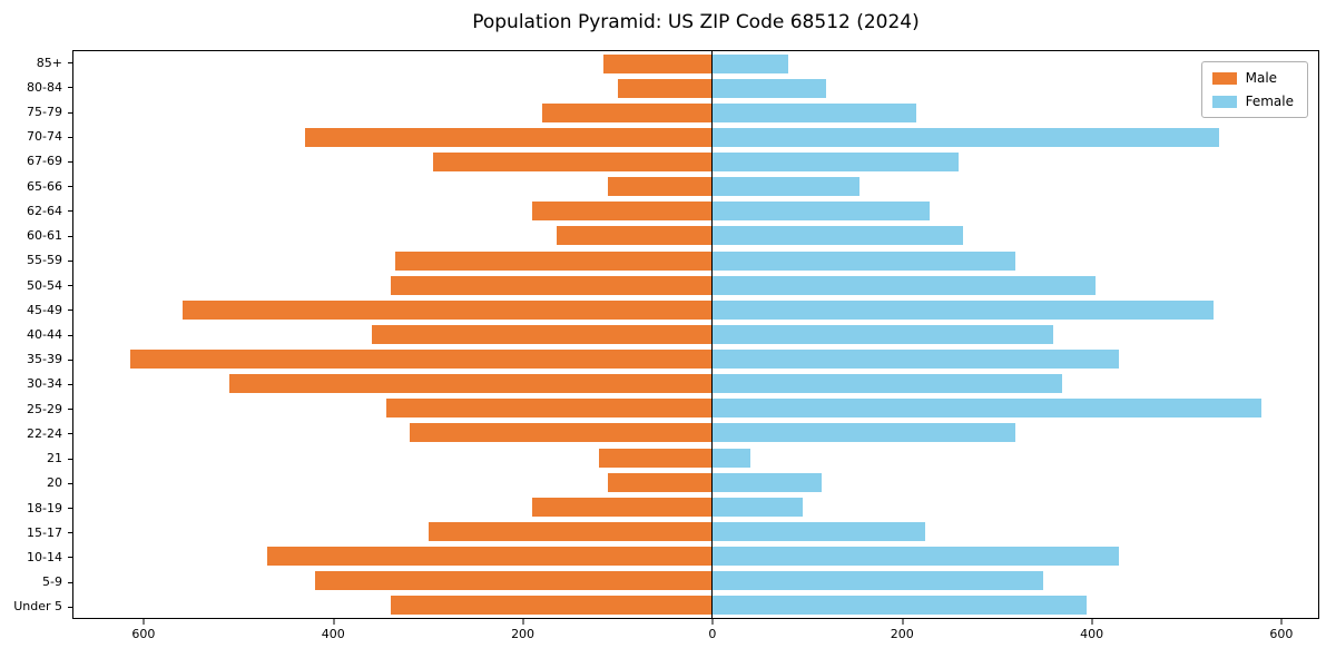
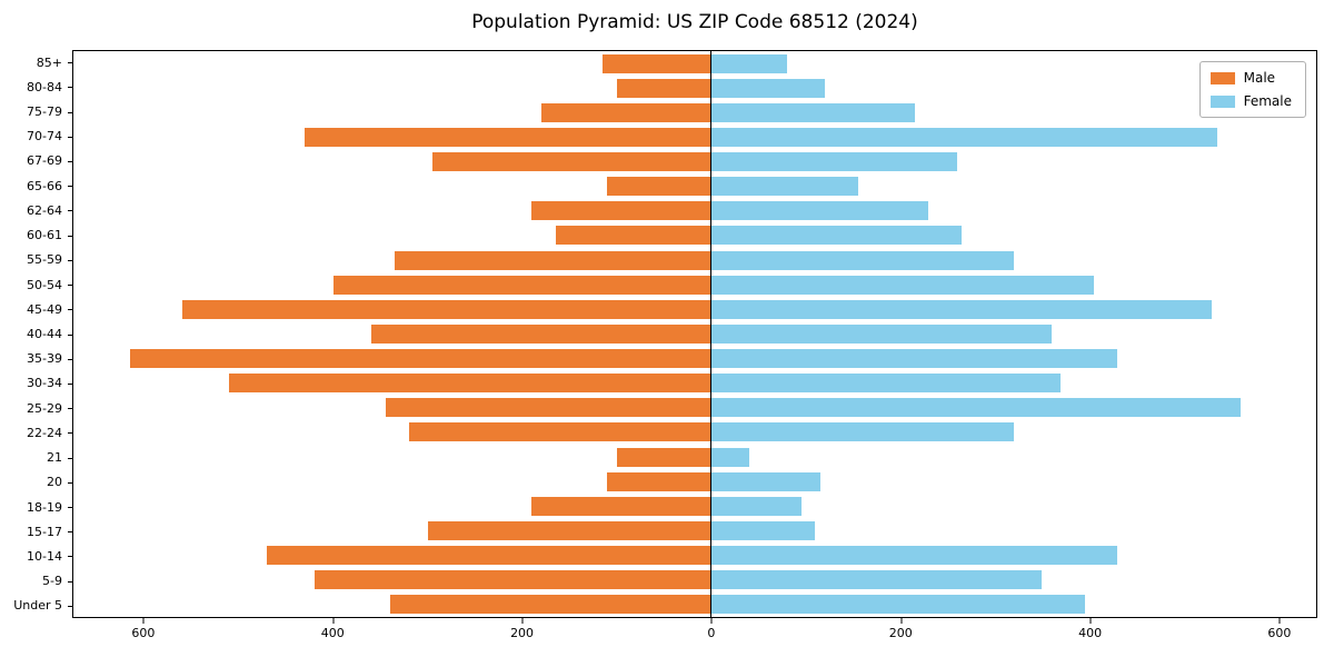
Male/50-54: 340 -> 400
Female/25-29: 580 -> 560
Male/21: 120 -> 100
Female/15-17: 220 -> 110
